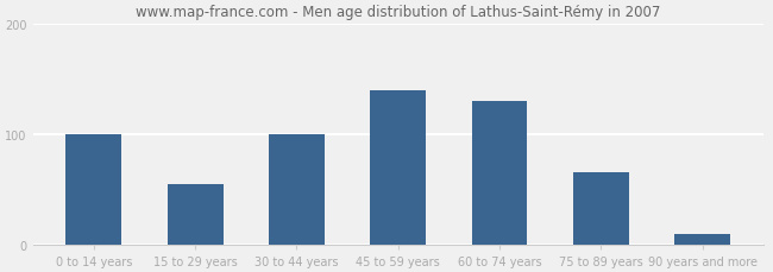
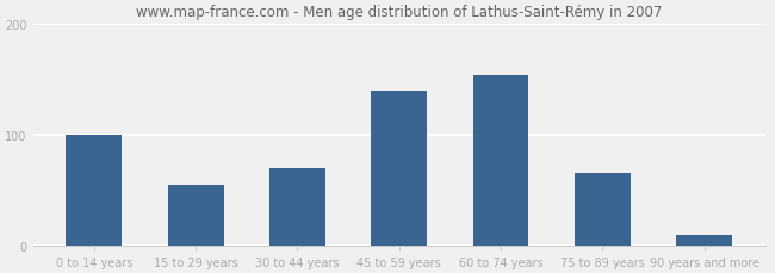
30 to 44 years: 100 -> 70
60 to 74 years: 130 -> 154
